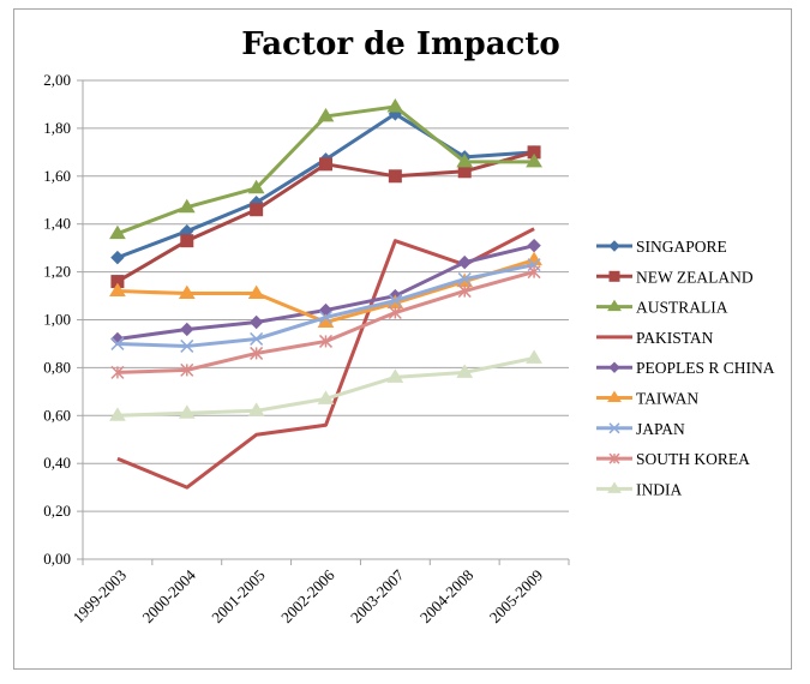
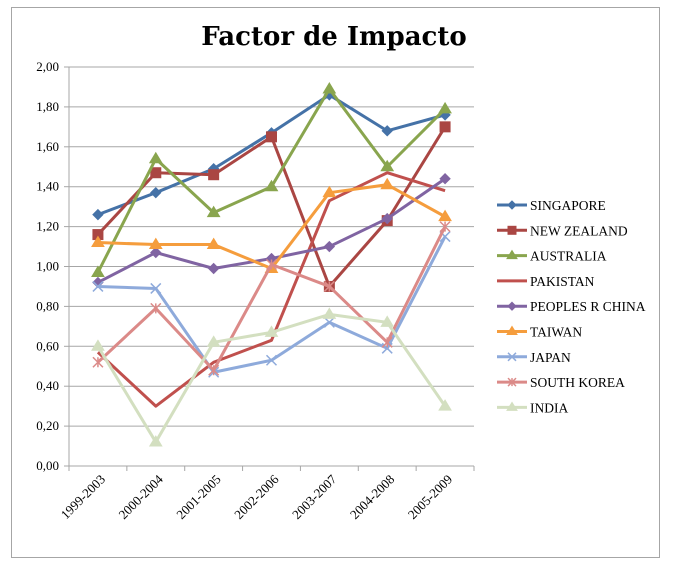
AUSTRALIA/1999-2003: 1,36 -> 0,97
PAKISTAN/1999-2003: 0,42 -> 0,57
SOUTH KOREA/1999-2003: 0,78 -> 0,52
NEW ZEALAND/2000-2004: 1,33 -> 1,47
AUSTRALIA/2000-2004: 1,47 -> 1,54
PEOPLES R CHINA/2000-2004: 0,96 -> 1,07
INDIA/2000-2004: 0,61 -> 0,12
AUSTRALIA/2001-2005: 1,55 -> 1,27
JAPAN/2001-2005: 0,92 -> 0,47
SOUTH KOREA/2001-2005: 0,86 -> 0,48
AUSTRALIA/2002-2006: 1,85 -> 1,40
PAKISTAN/2002-2006: 0,56 -> 0,63
JAPAN/2002-2006: 1,01 -> 0,53
SOUTH KOREA/2002-2006: 0,91 -> 1,01
NEW ZEALAND/2003-2007: 1,60 -> 0,90
TAIWAN/2003-2007: 1,07 -> 1,37
JAPAN/2003-2007: 1,08 -> 0,72
SOUTH KOREA/2003-2007: 1,03 -> 0,90
NEW ZEALAND/2004-2008: 1,62 -> 1,23
AUSTRALIA/2004-2008: 1,66 -> 1,50
PAKISTAN/2004-2008: 1,23 -> 1,47
TAIWAN/2004-2008: 1,16 -> 1,41
JAPAN/2004-2008: 1,17 -> 0,59
SOUTH KOREA/2004-2008: 1,12 -> 0,62
INDIA/2004-2008: 0,78 -> 0,72
SINGAPORE/2005-2009: 1,70 -> 1,76
AUSTRALIA/2005-2009: 1,66 -> 1,79
PEOPLES R CHINA/2005-2009: 1,31 -> 1,44
JAPAN/2005-2009: 1,23 -> 1,15
INDIA/2005-2009: 0,84 -> 0,30
